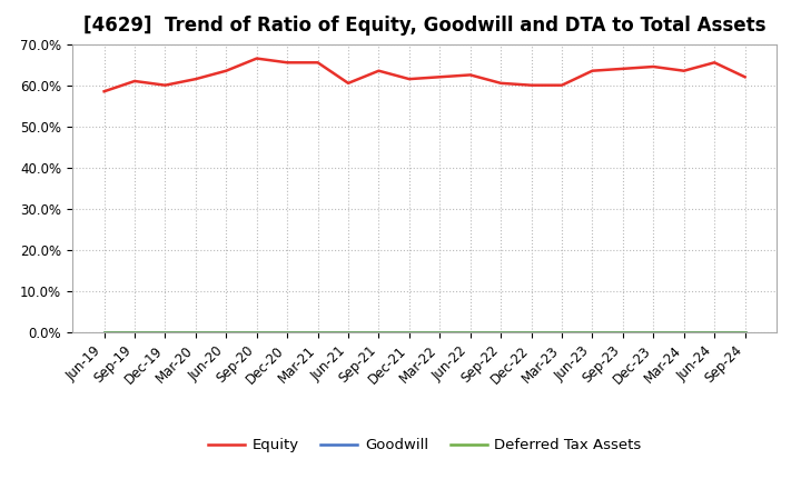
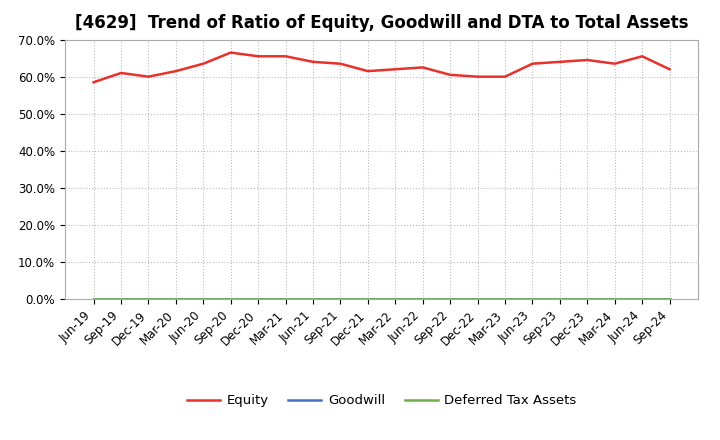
Equity/Jun-21: 60.5% -> 64.0%
